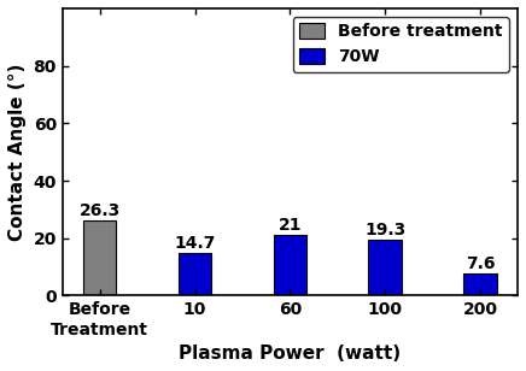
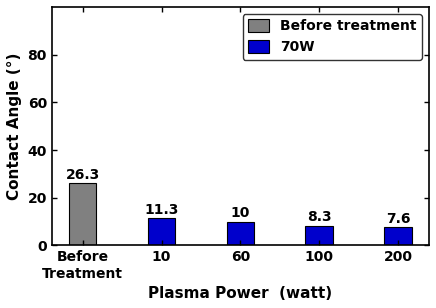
10: 14.7 -> 11.3
60: 21 -> 10
100: 19.3 -> 8.3
